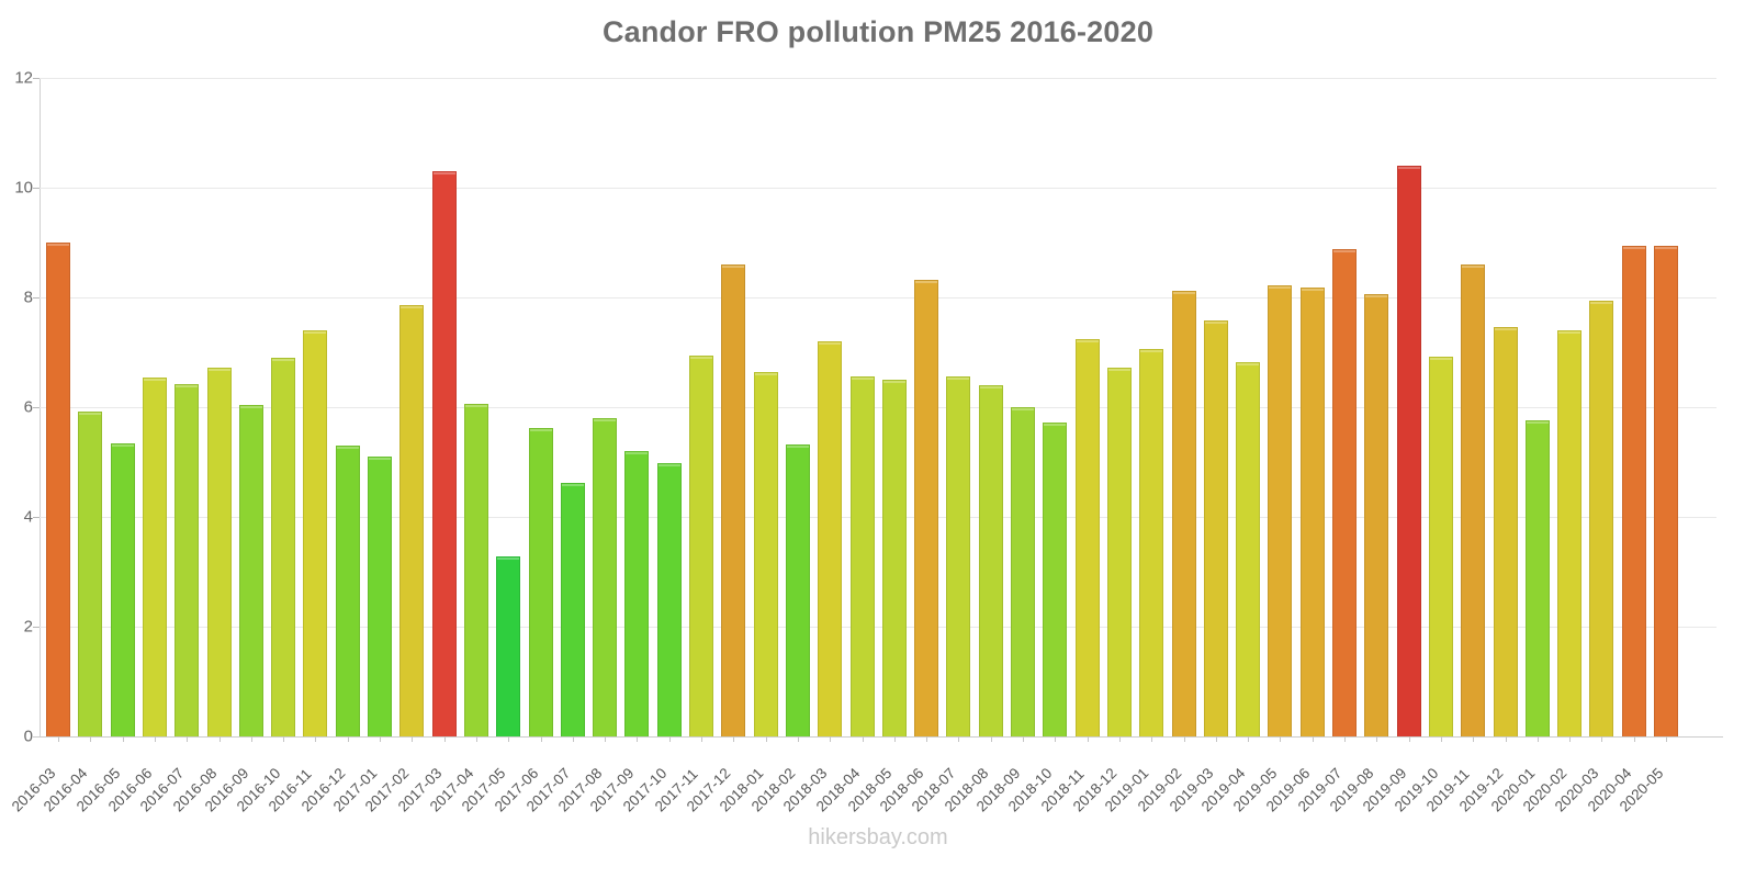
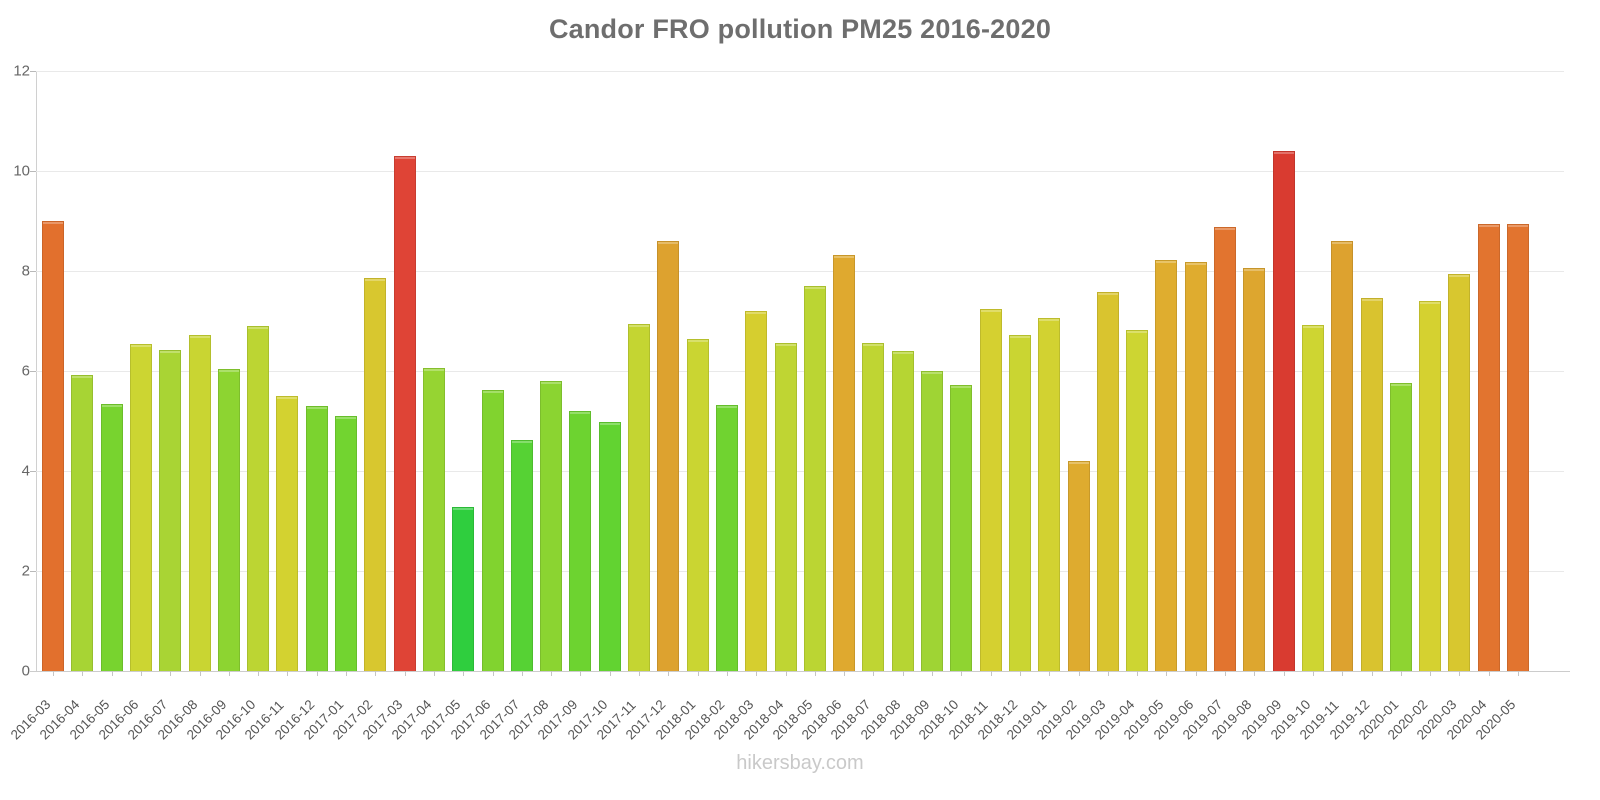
2016-11: 7.4 -> 5.5
2018-05: 6.5 -> 7.7
2019-02: 8.1 -> 4.2
